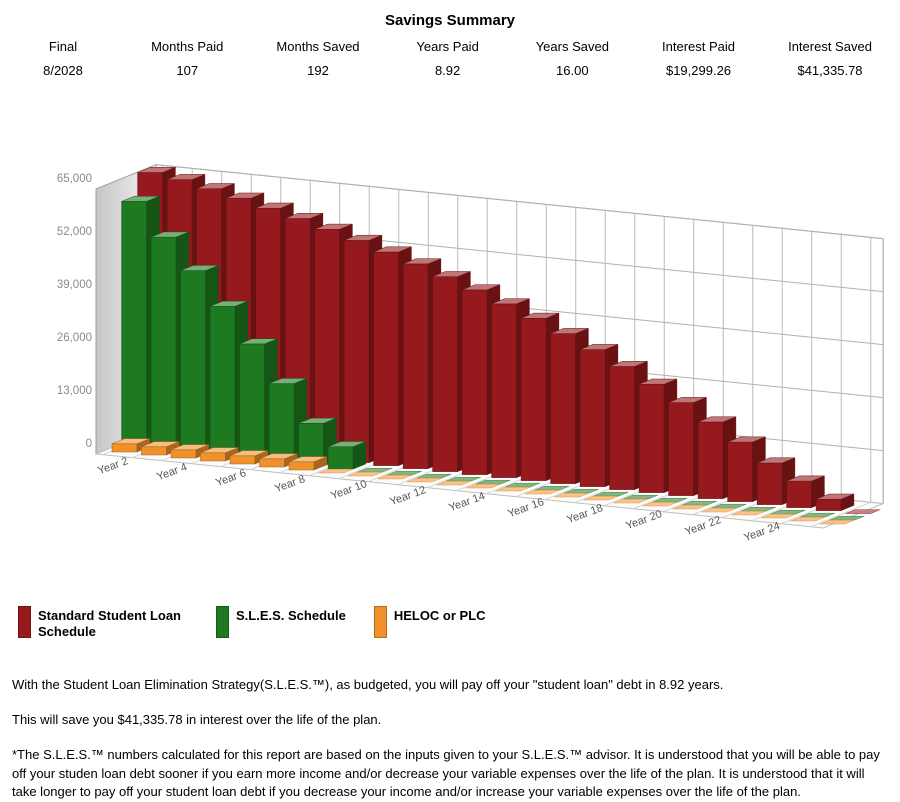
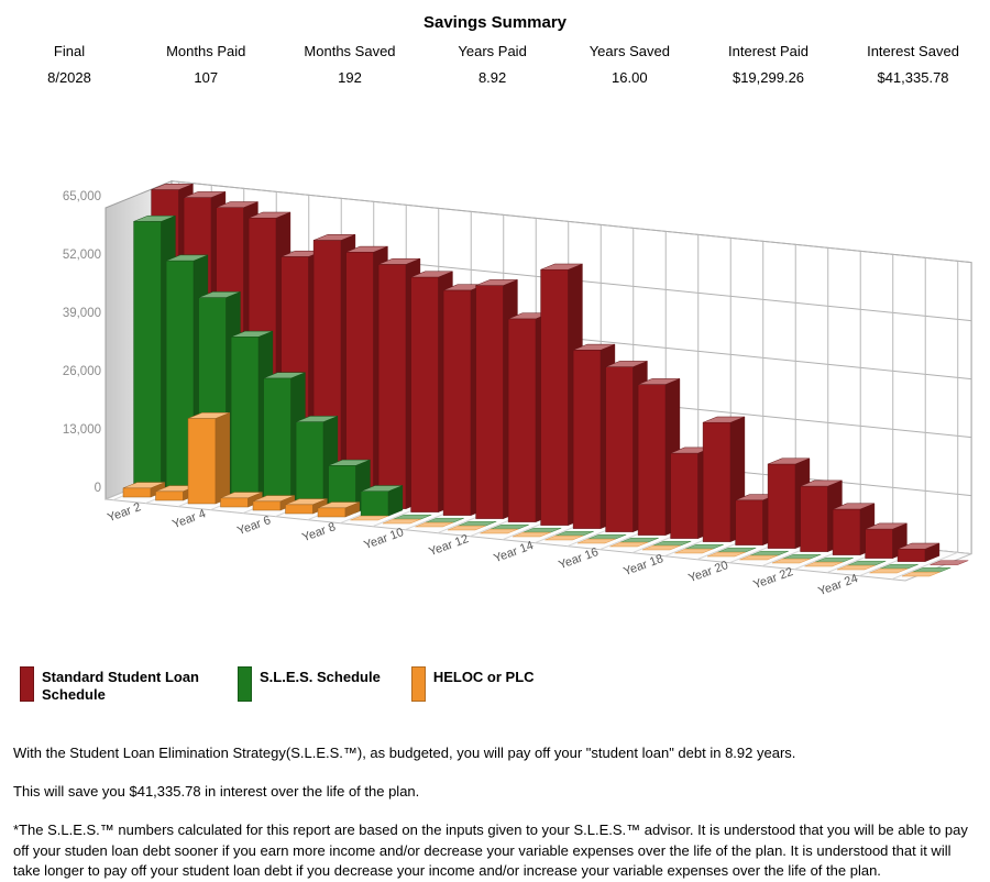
HELOC or PLC/Year 4: 2000 -> 19000
Standard Student Loan Schedule/Year 6: 60000 -> 54000
Standard Student Loan Schedule/Year 12: 48000 -> 52000
Standard Student Loan Schedule/Year 14: 43000 -> 57000
Standard Student Loan Schedule/Year 18: 30000 -> 19000
Standard Student Loan Schedule/Year 20: 23000 -> 10000
